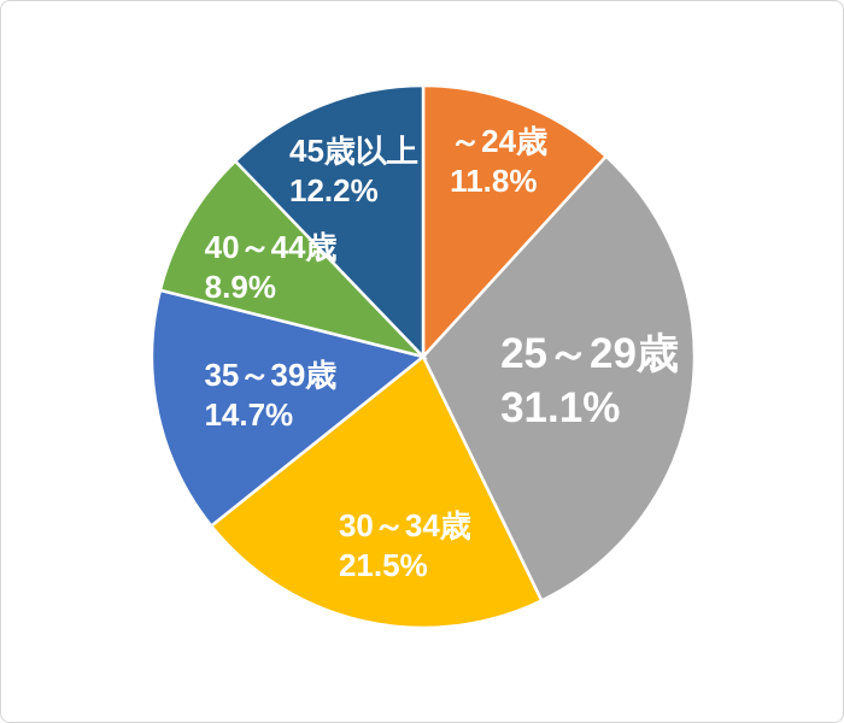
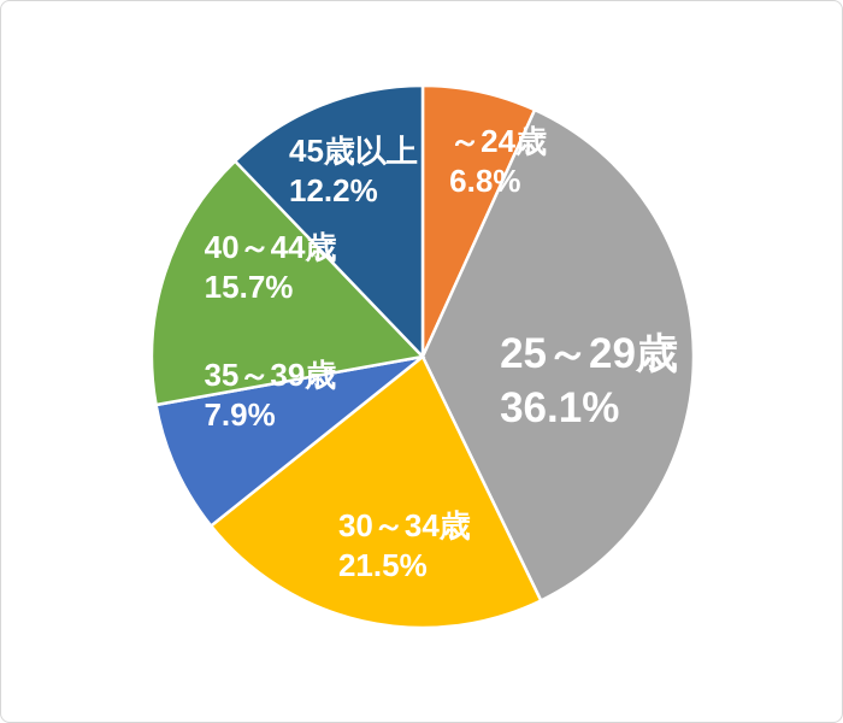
～24歳: 11.8% -> 6.8%
25～29歳: 31.1% -> 36.1%
35～39歳: 14.7% -> 7.9%
40～44歳: 8.9% -> 15.7%
